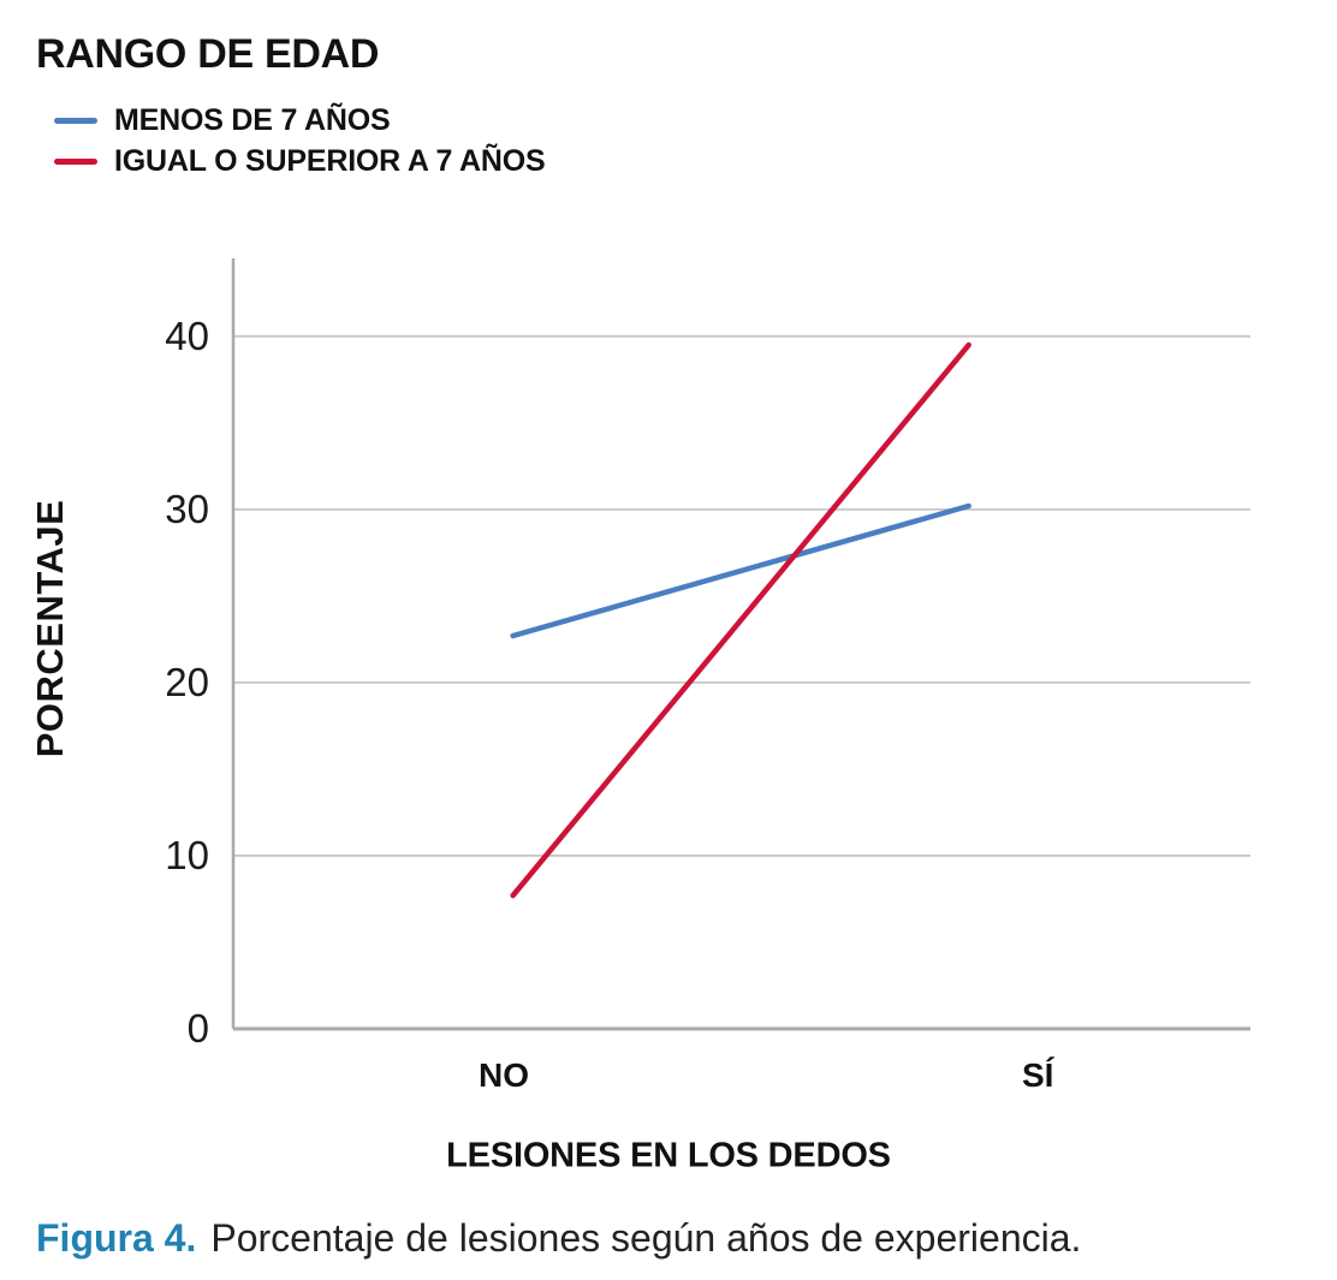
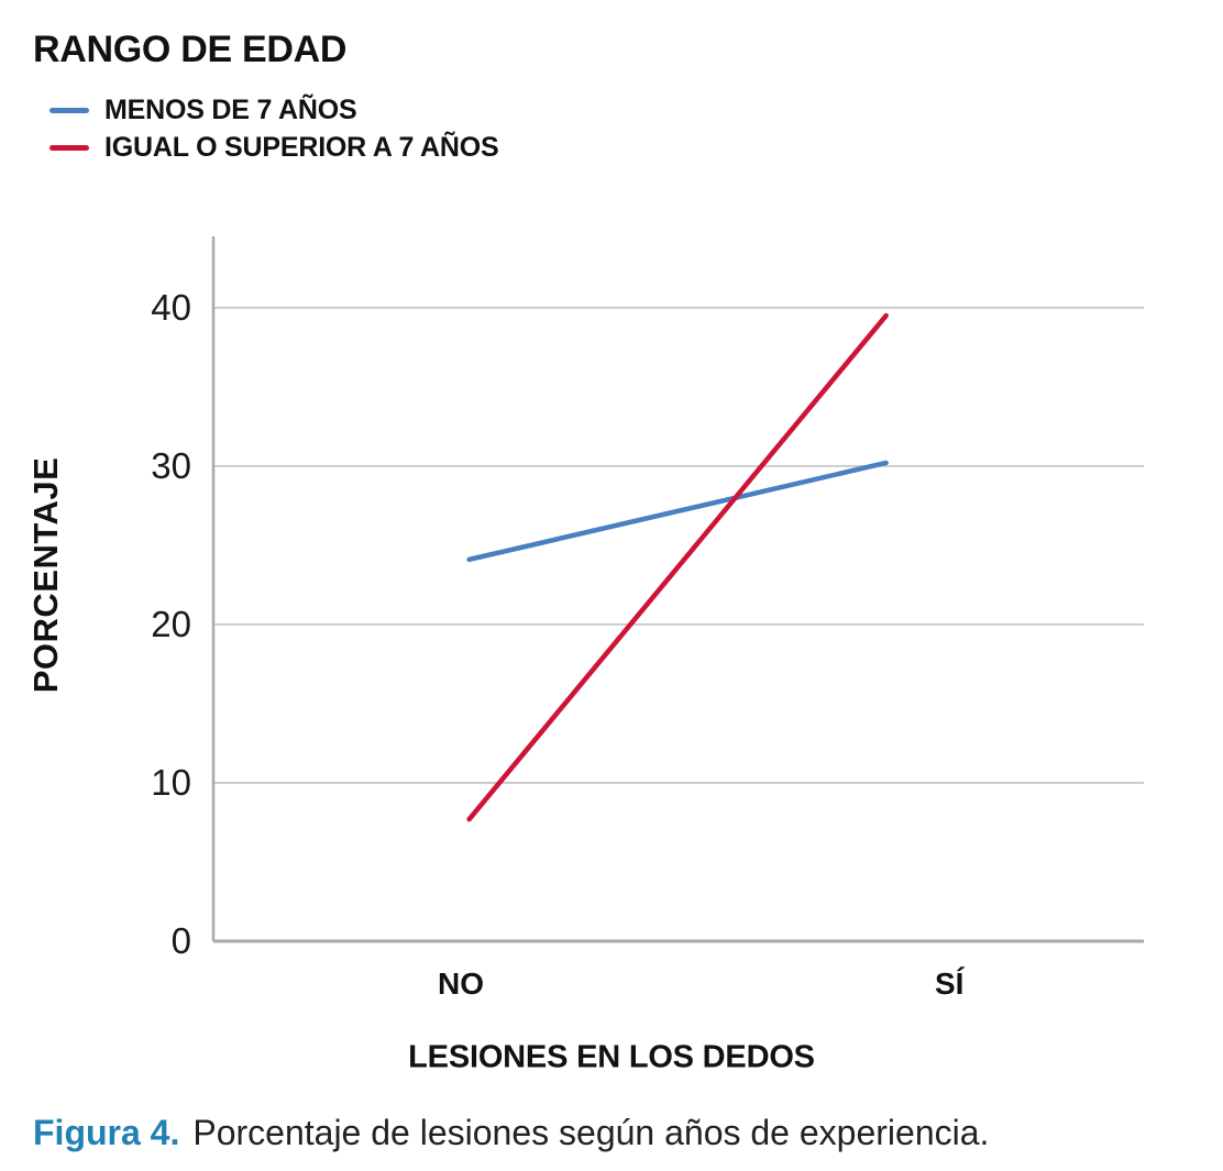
MENOS DE 7 AÑOS/NO: 22.7 -> 24.1
